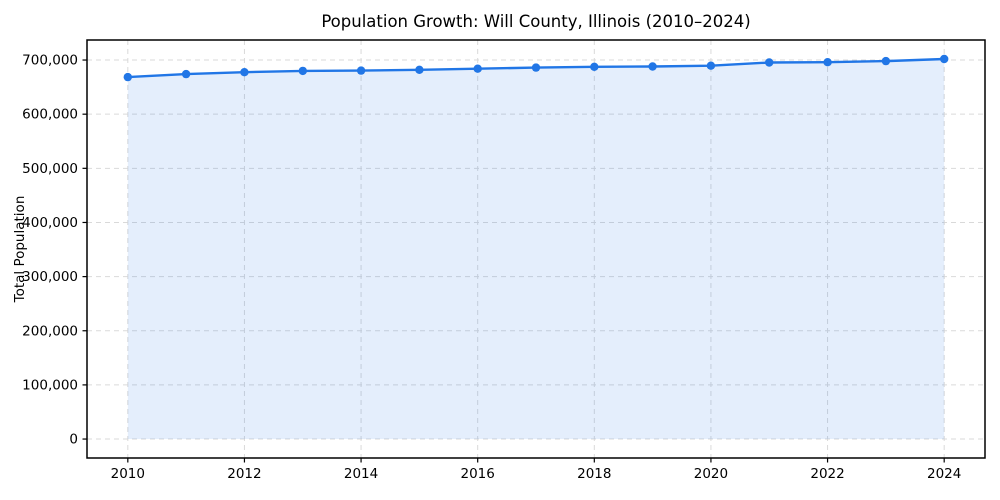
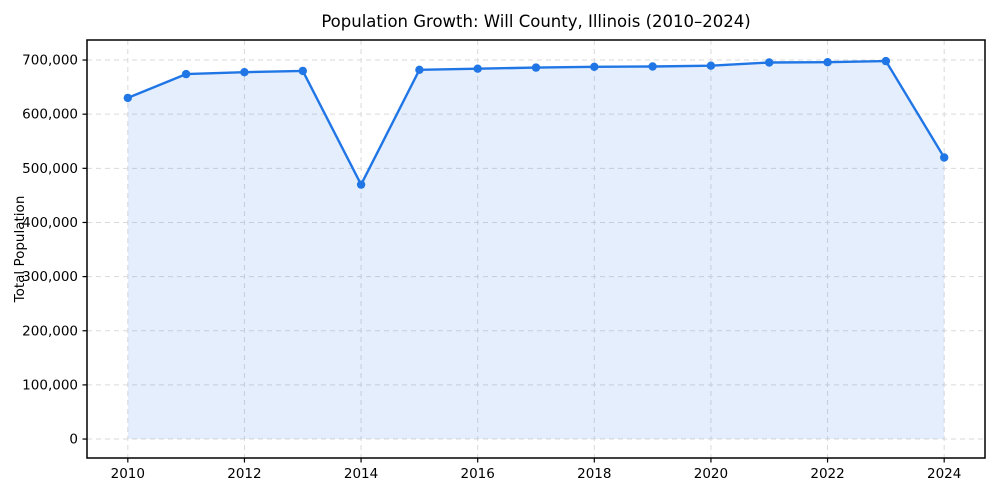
2010: 670000 -> 630000
2014: 680000 -> 470000
2024: 700000 -> 520000
